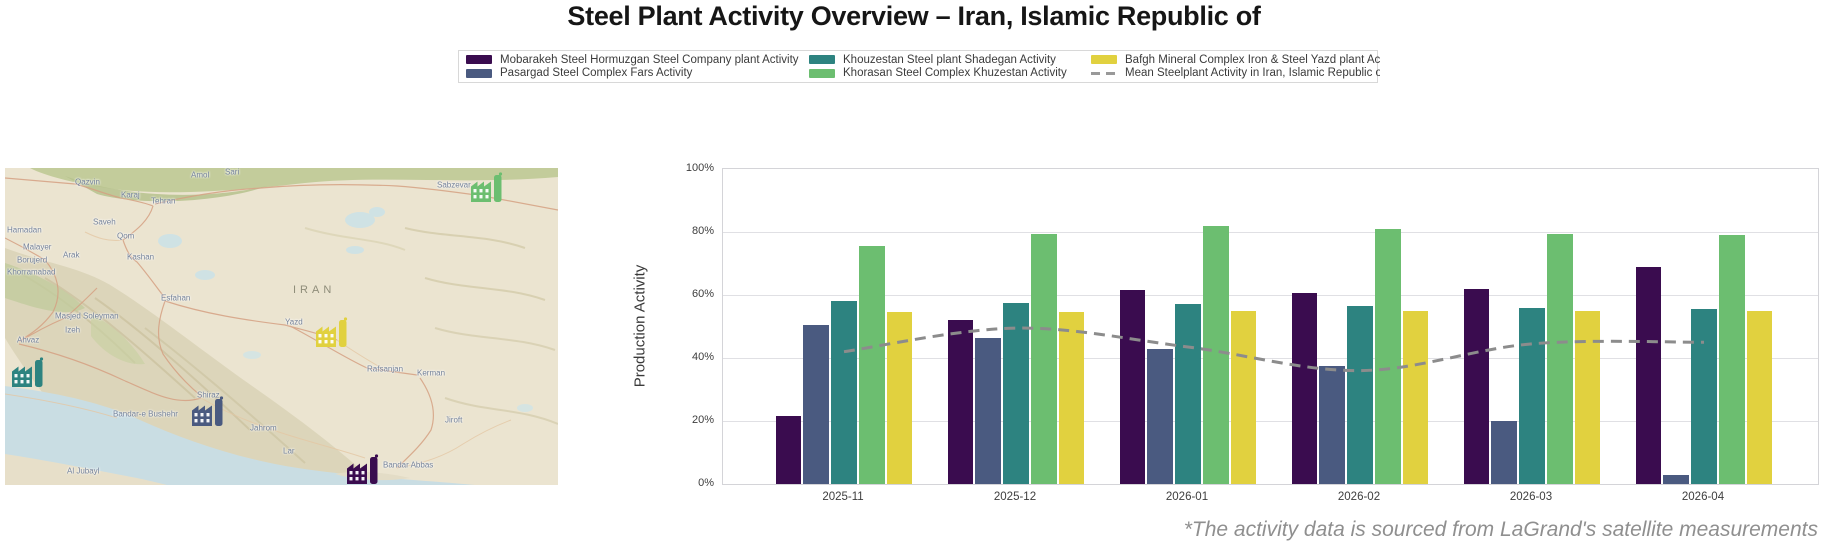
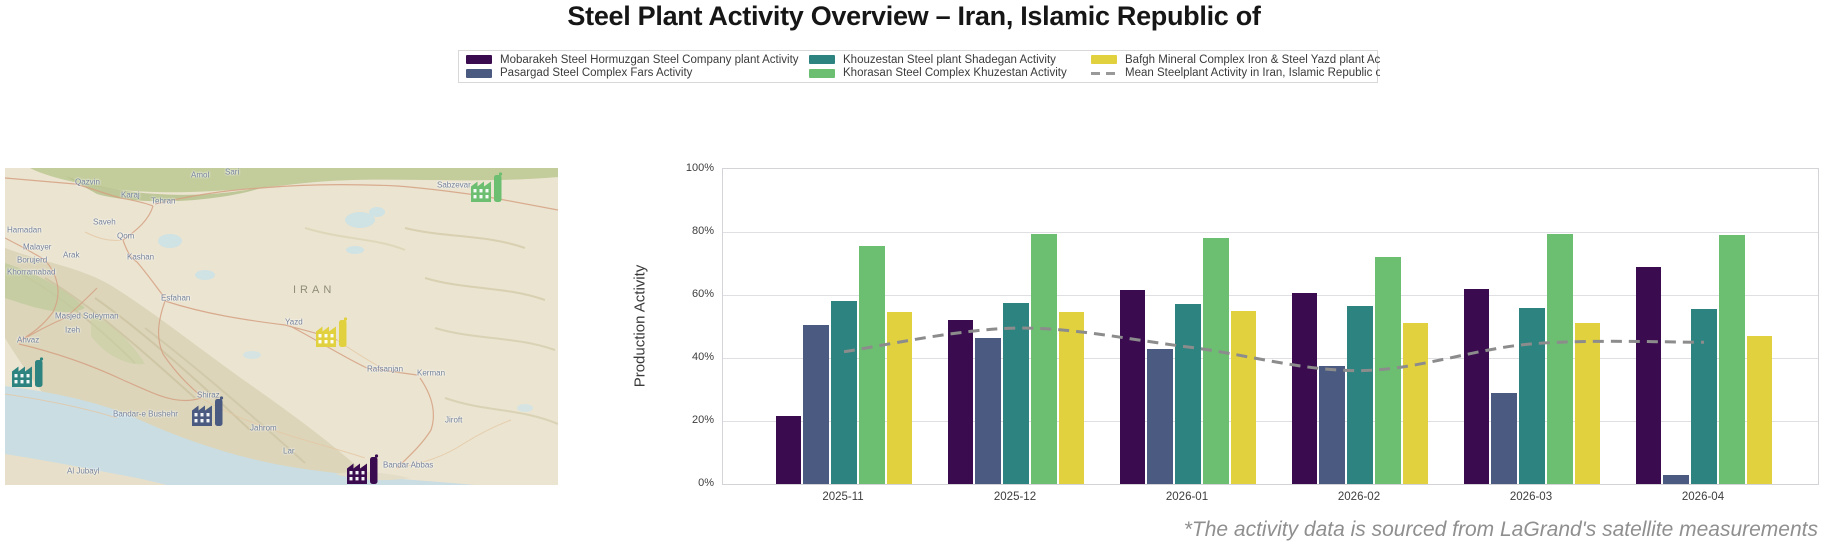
Khorasan Steel Complex Khuzestan Activity/2026-01: 82% -> 78%
Khorasan Steel Complex Khuzestan Activity/2026-02: 81% -> 72%
Bafgh Mineral Complex Iron & Steel Yazd plant Activity/2026-02: 55% -> 51%
Pasargad Steel Complex Fars Activity/2026-03: 20% -> 29%
Bafgh Mineral Complex Iron & Steel Yazd plant Activity/2026-03: 55% -> 51%
Bafgh Mineral Complex Iron & Steel Yazd plant Activity/2026-04: 55% -> 47%
